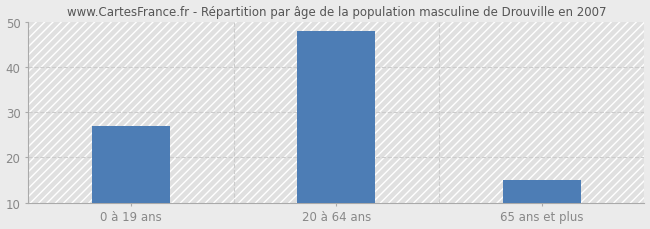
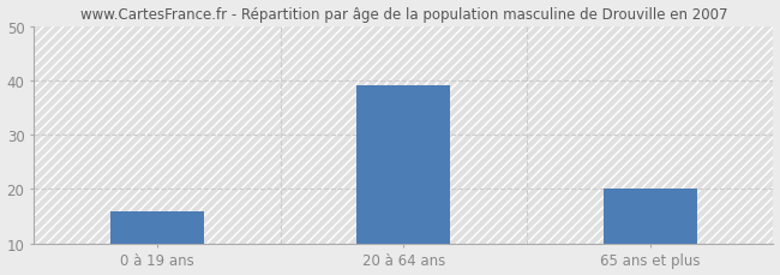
0 à 19 ans: 27 -> 16
20 à 64 ans: 48 -> 39
65 ans et plus: 15 -> 20
